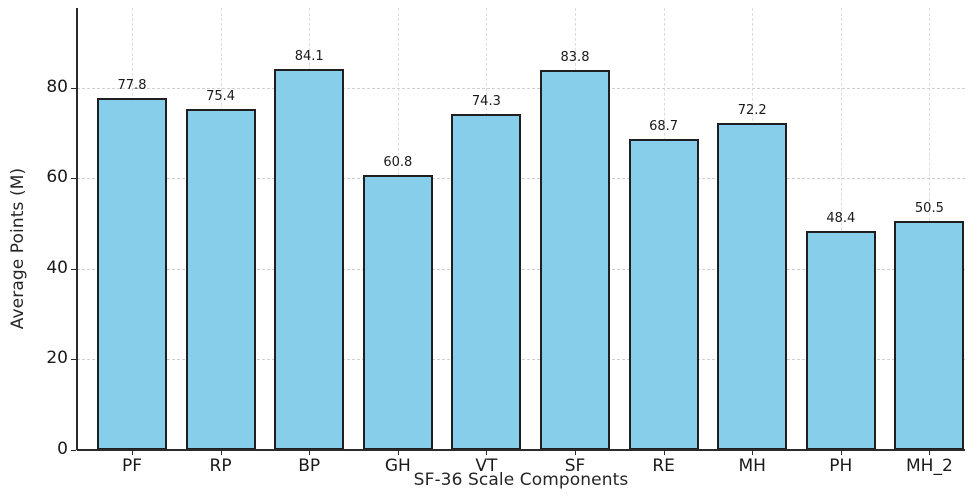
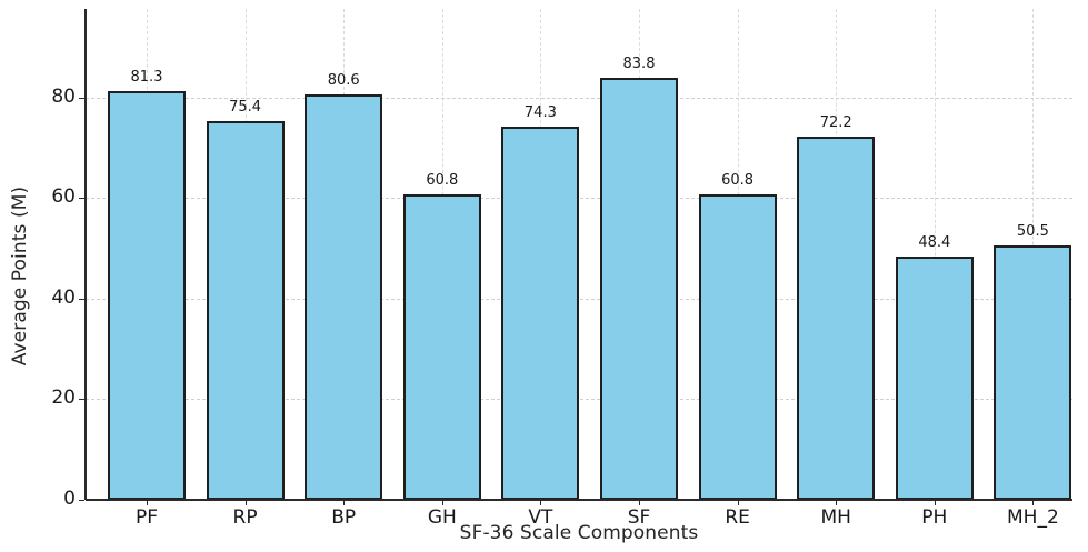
PF: 77.8 -> 81.3
BP: 84.1 -> 80.6
RE: 68.7 -> 60.8
